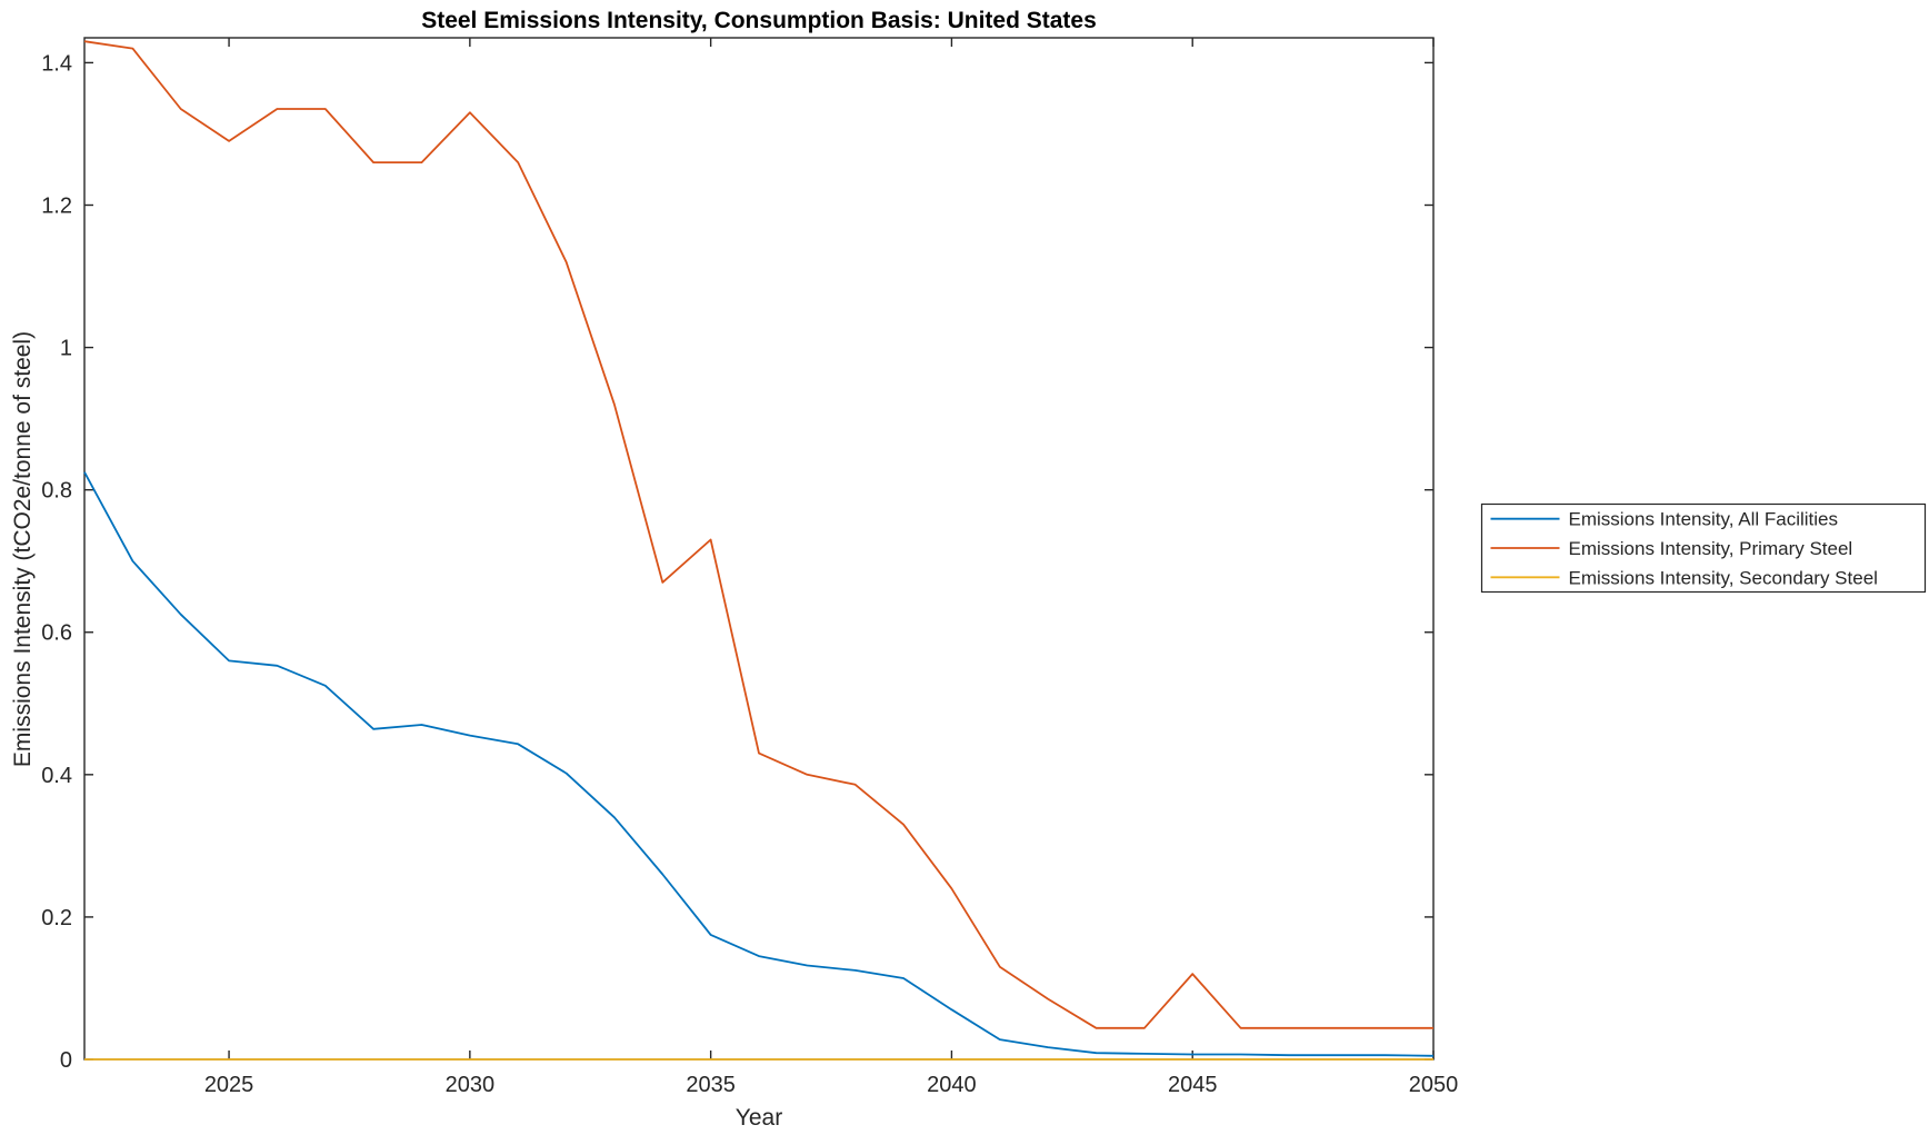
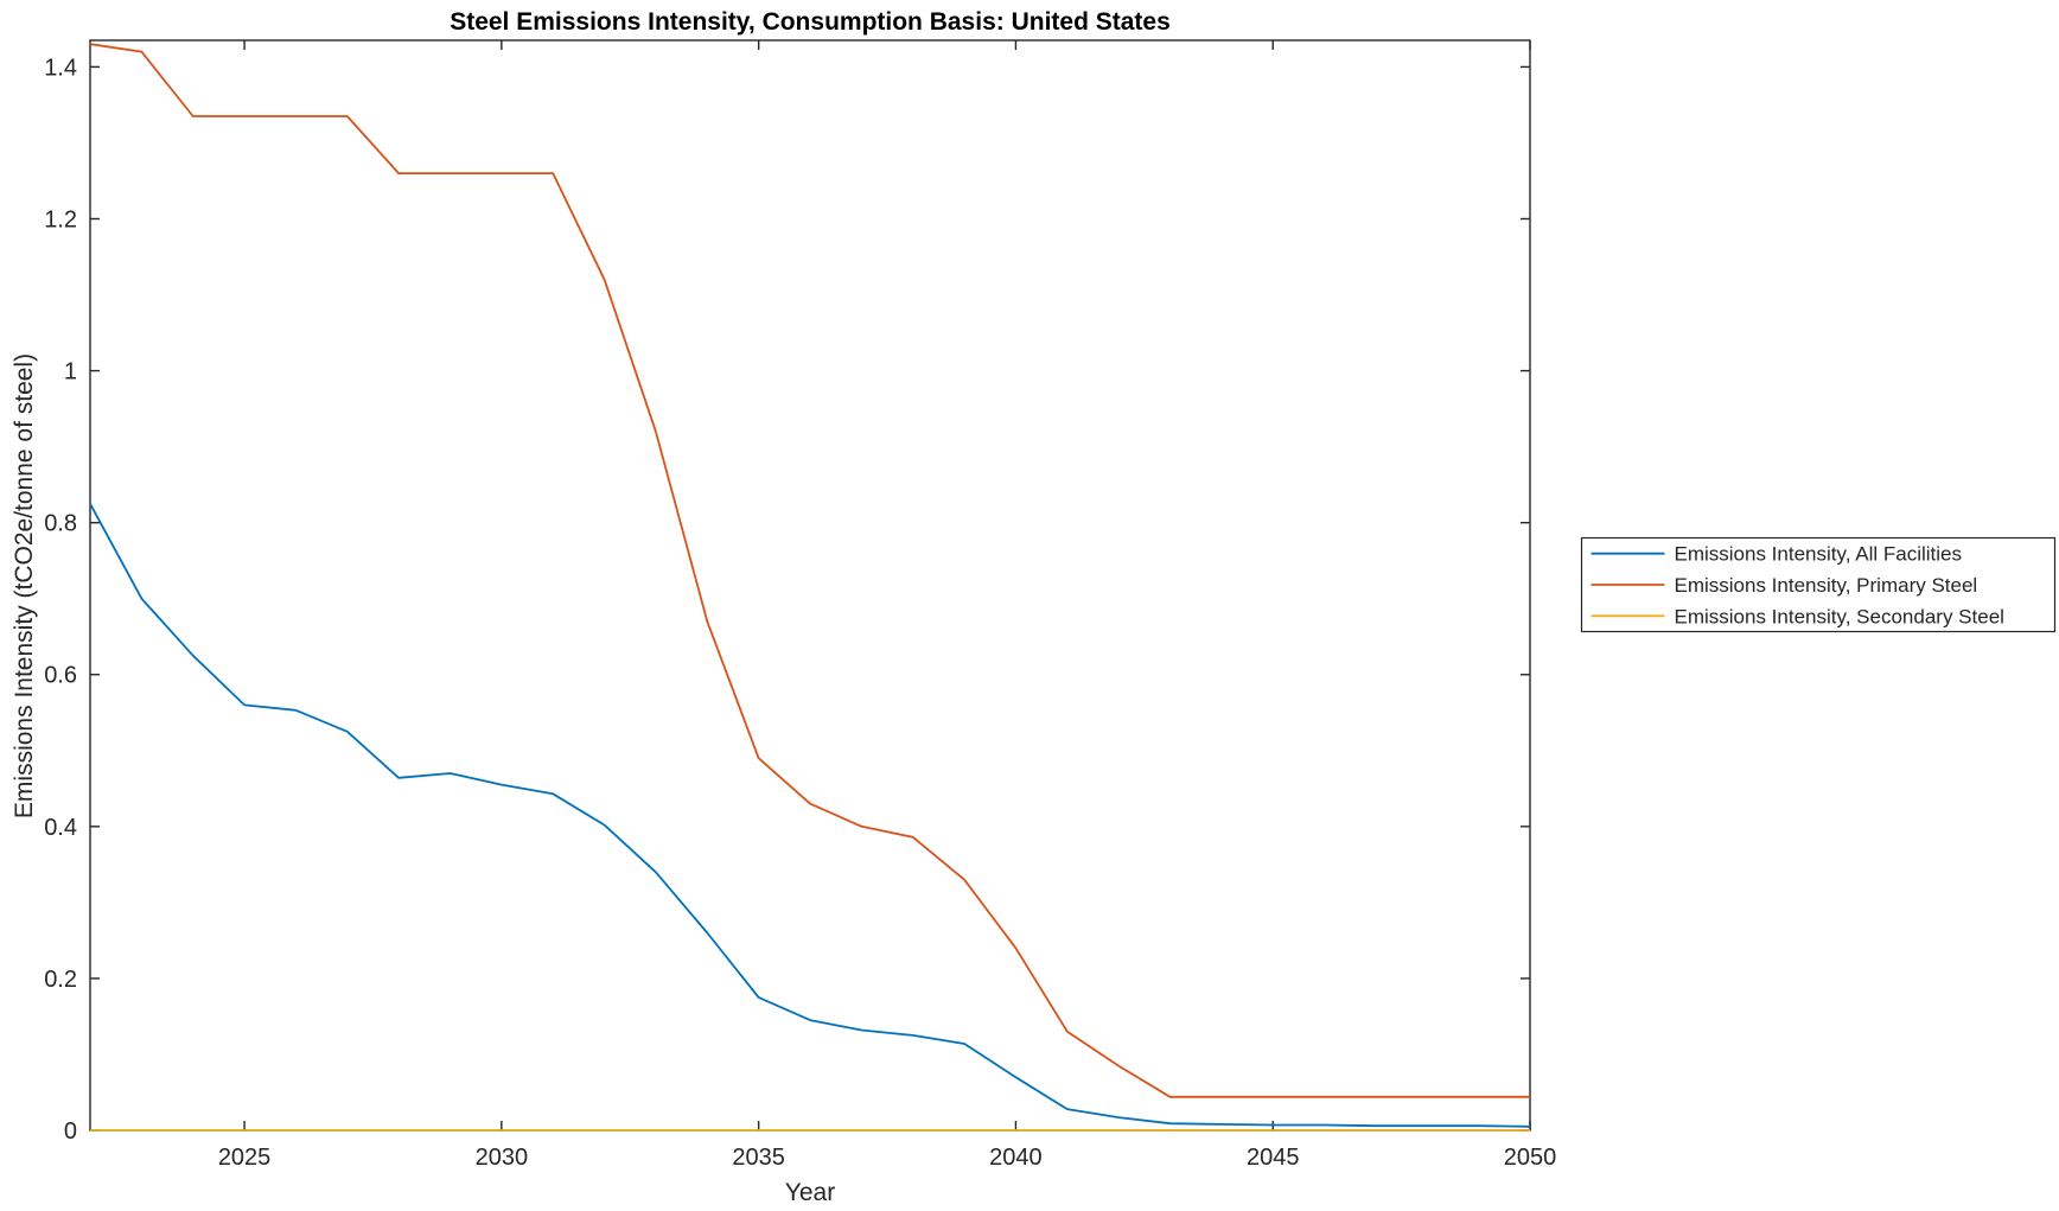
Emissions Intensity, Primary Steel/2025: 1.29 -> 1.33
Emissions Intensity, Primary Steel/2030: 1.33 -> 1.26
Emissions Intensity, Primary Steel/2035: 0.73 -> 0.49
Emissions Intensity, Primary Steel/2045: 0.12 -> 0.04
